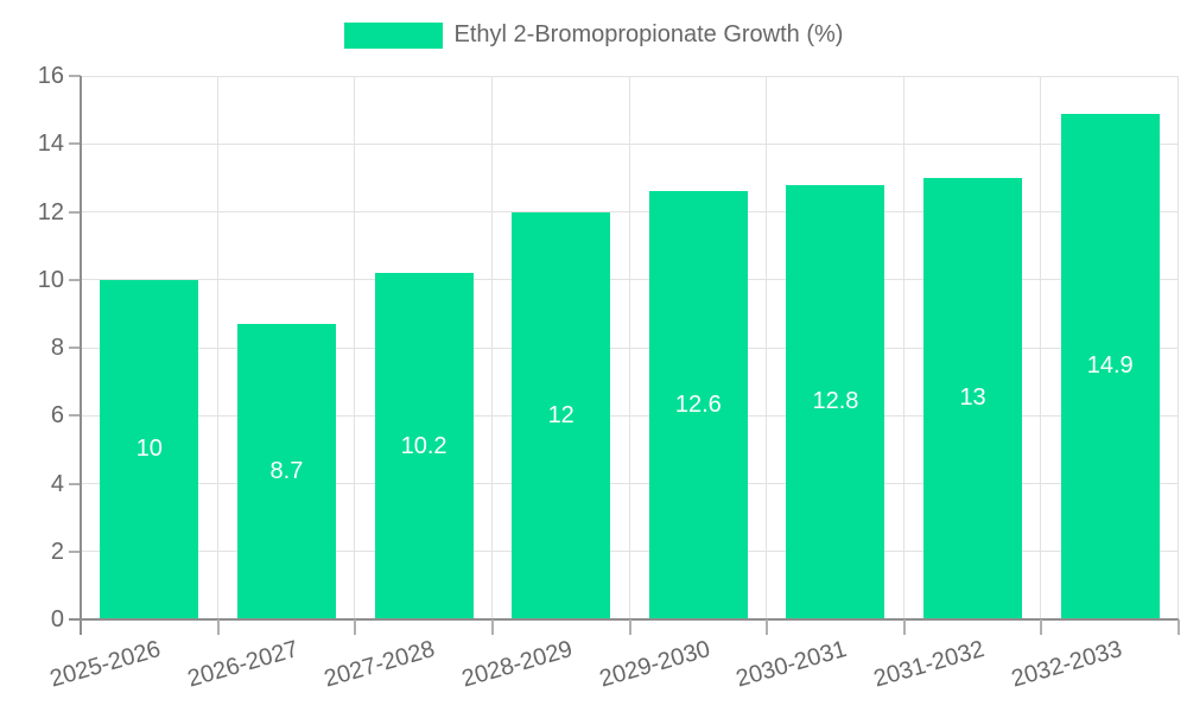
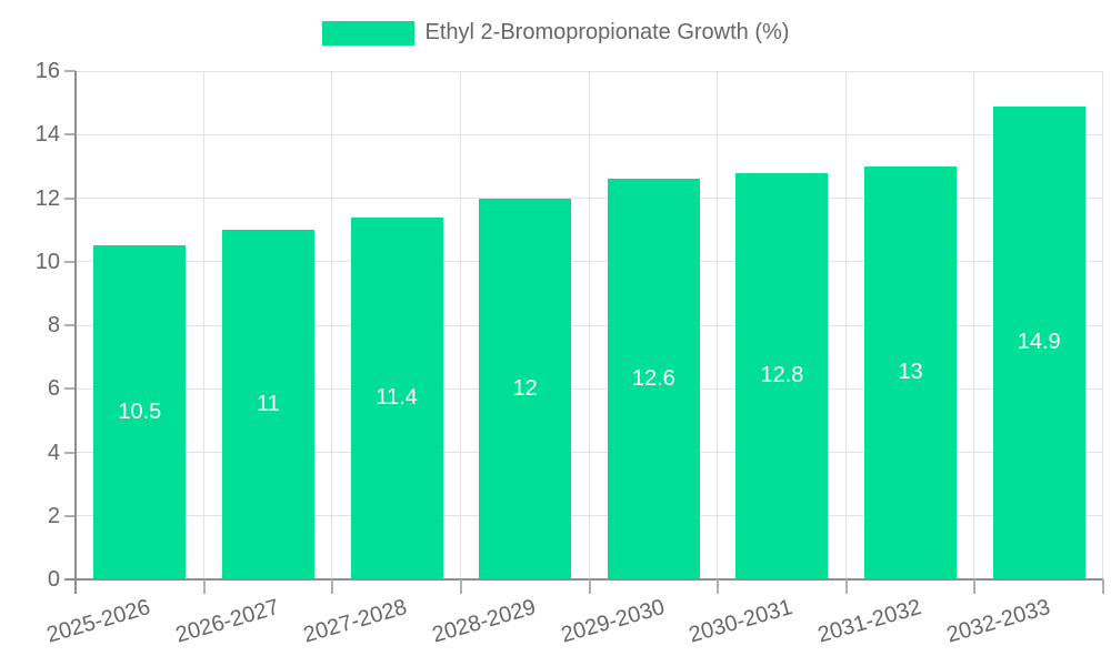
2025-2026: 10 -> 10.5
2026-2027: 8.7 -> 11
2027-2028: 10.2 -> 11.4
